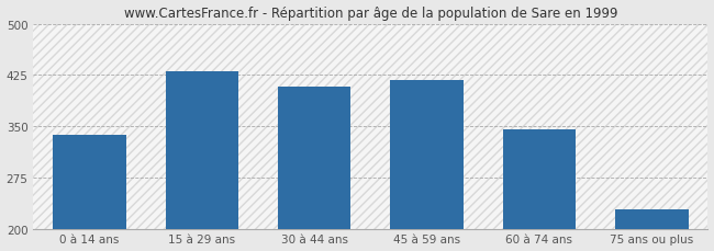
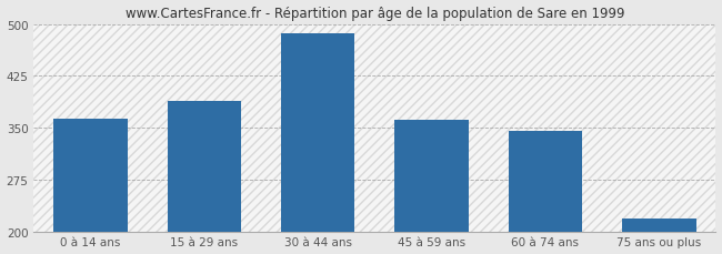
0 à 14 ans: 338 -> 363
15 à 29 ans: 430 -> 388
30 à 44 ans: 408 -> 487
45 à 59 ans: 418 -> 362
75 ans ou plus: 228 -> 218
